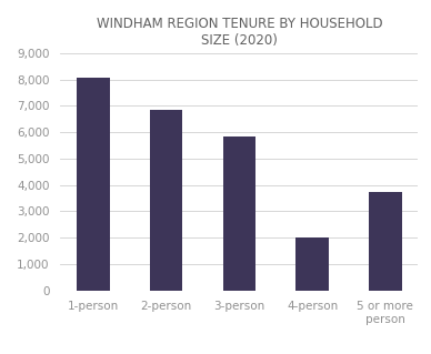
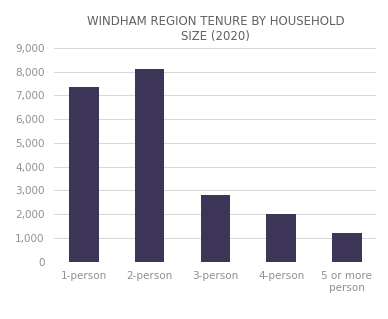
1-person: 8,050 -> 7,350
2-person: 6,850 -> 8,100
3-person: 5,850 -> 2,800
5 or more person: 3,750 -> 1,200
